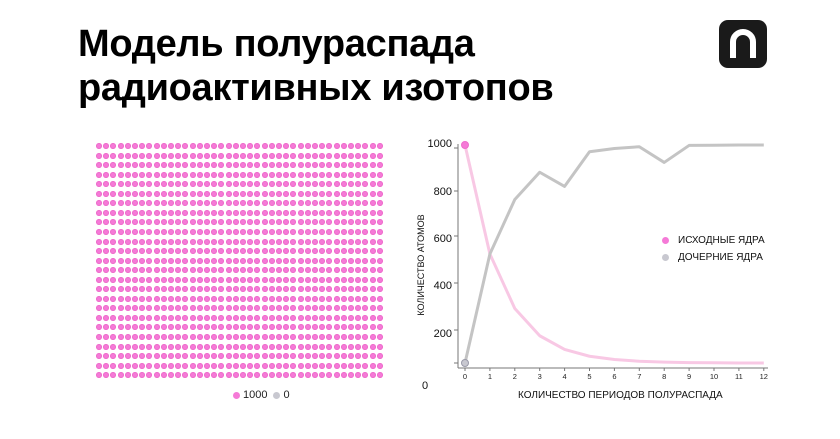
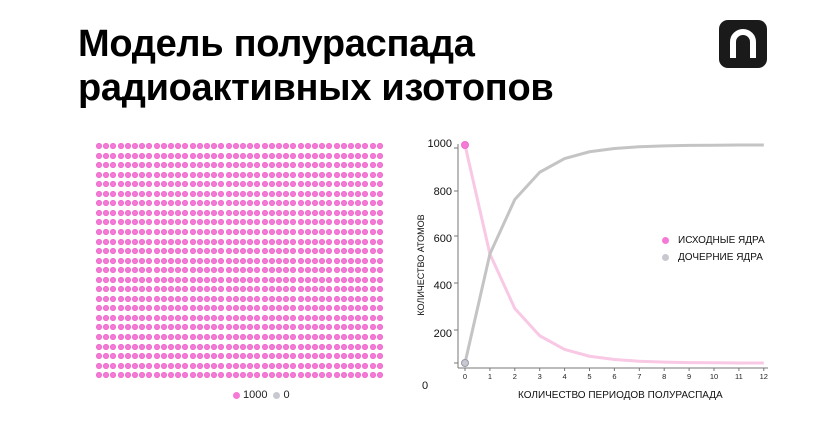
ДОЧЕРНИЕ ЯДРА/4: 810 -> 940
ДОЧЕРНИЕ ЯДРА/8: 920 -> 1000
